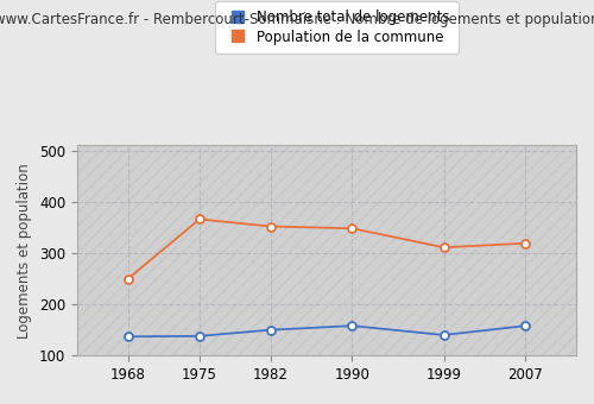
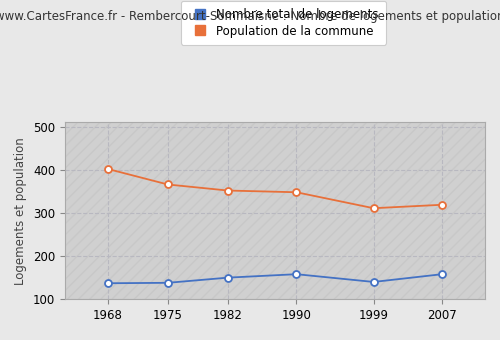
Population de la commune/1968: 250 -> 402
